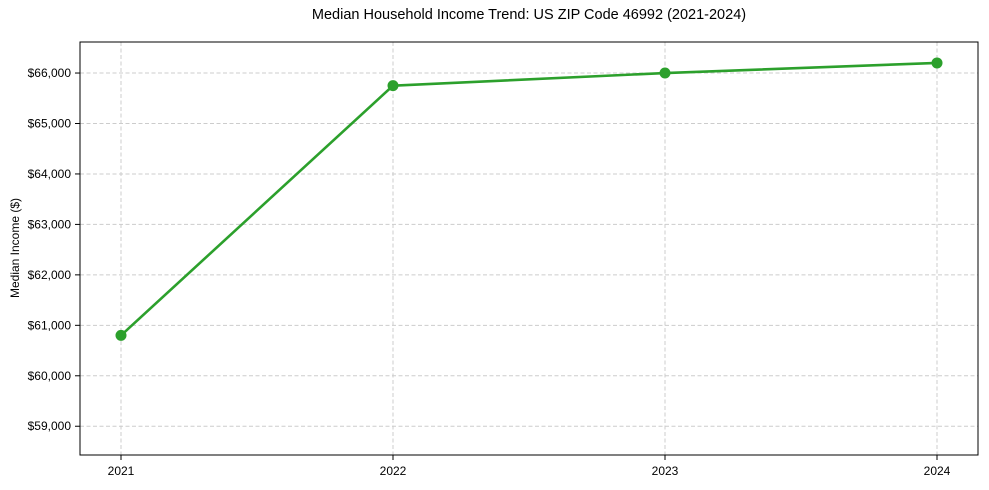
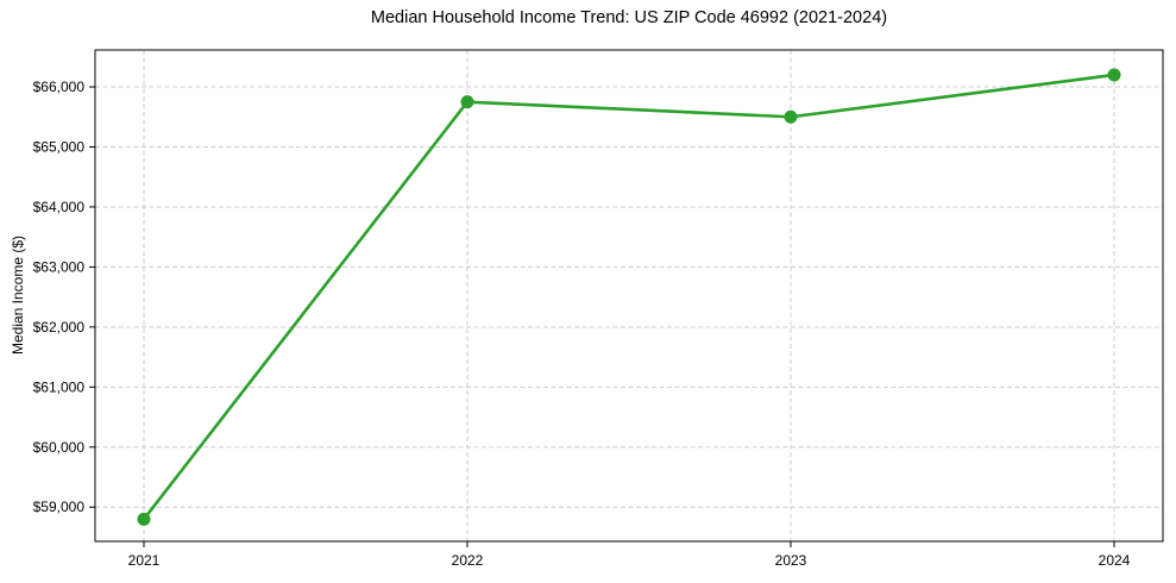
2021: $60800 -> $58800
2023: $66000 -> $65500
